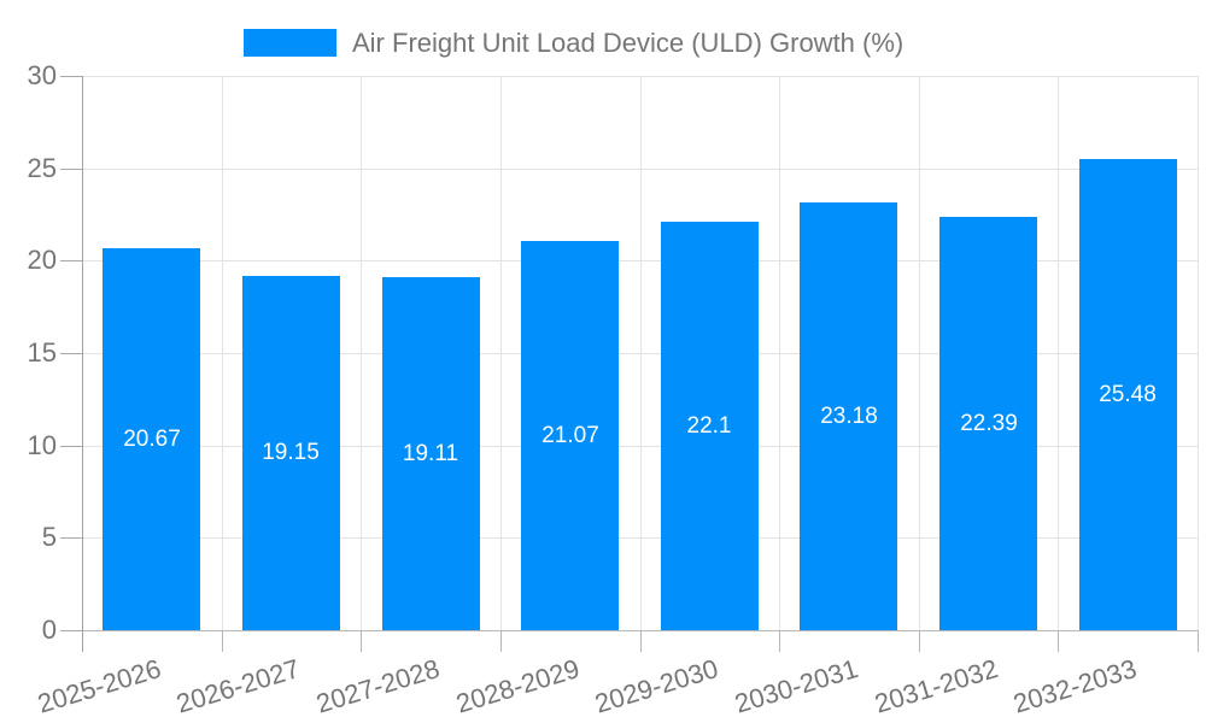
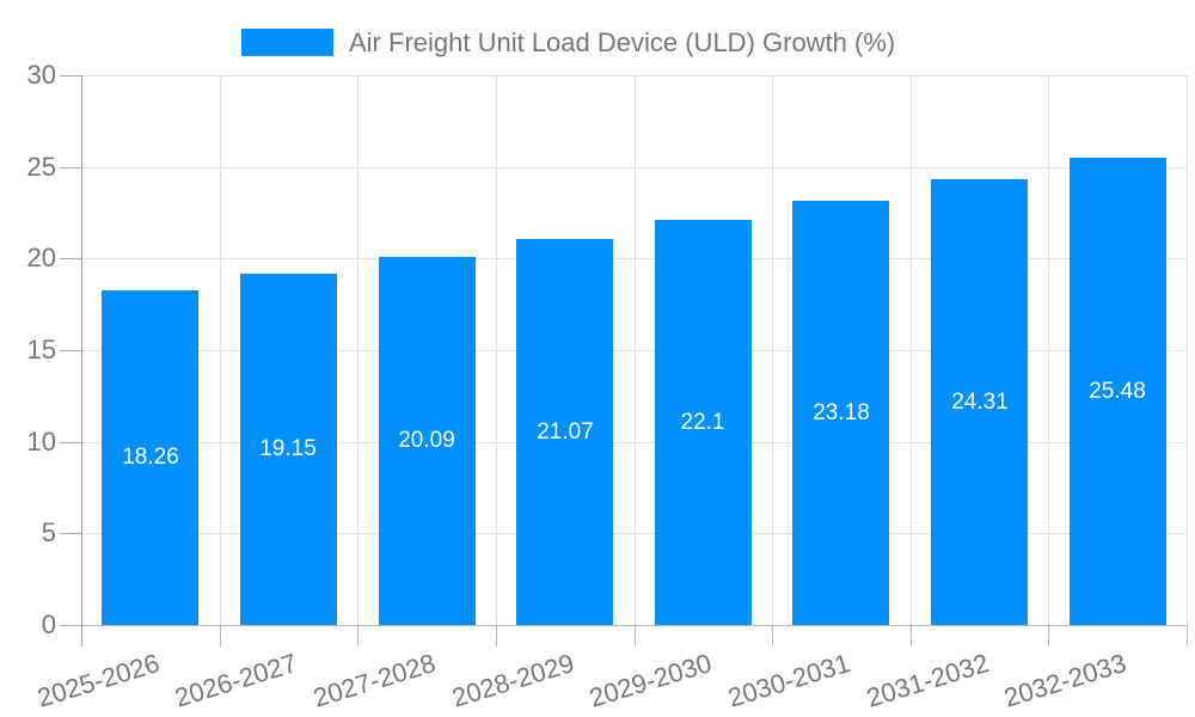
2025-2026: 20.67 -> 18.26
2027-2028: 19.11 -> 20.09
2031-2032: 22.39 -> 24.31
